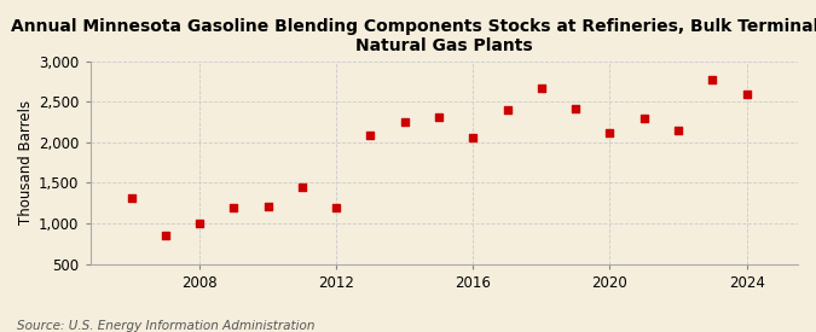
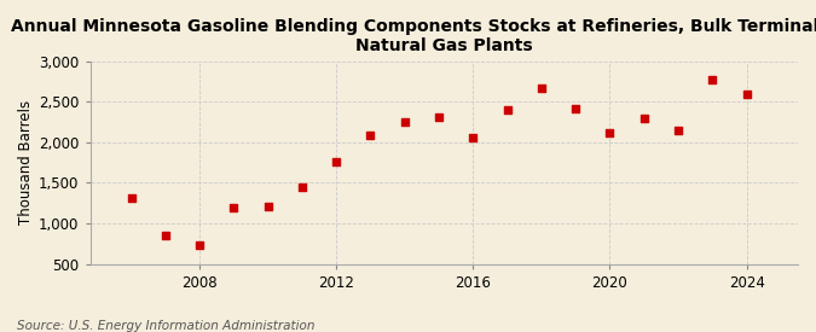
2008: 1,000 -> 740
2012: 1,190 -> 1,760
